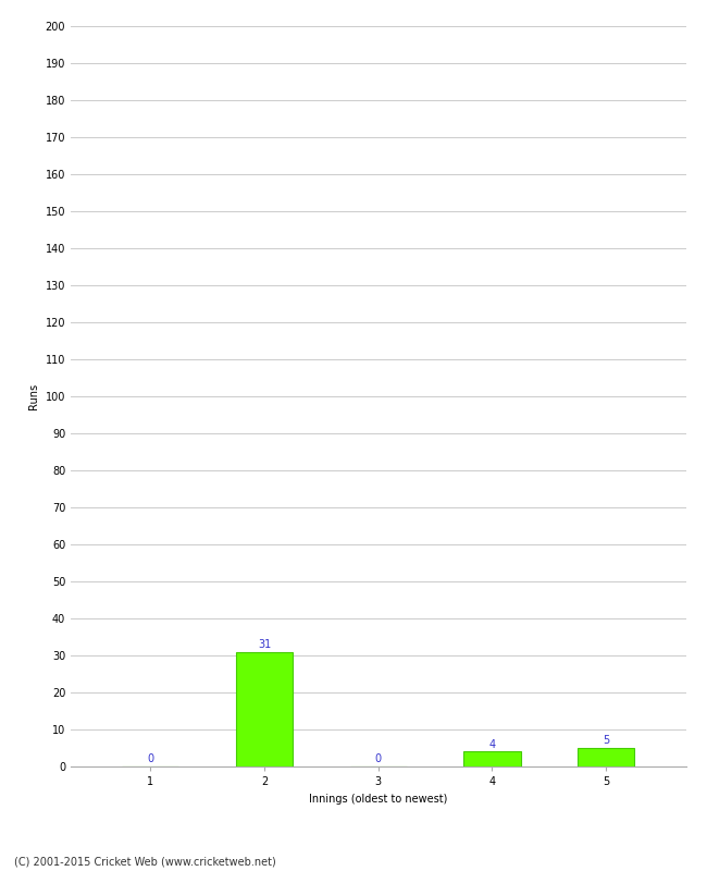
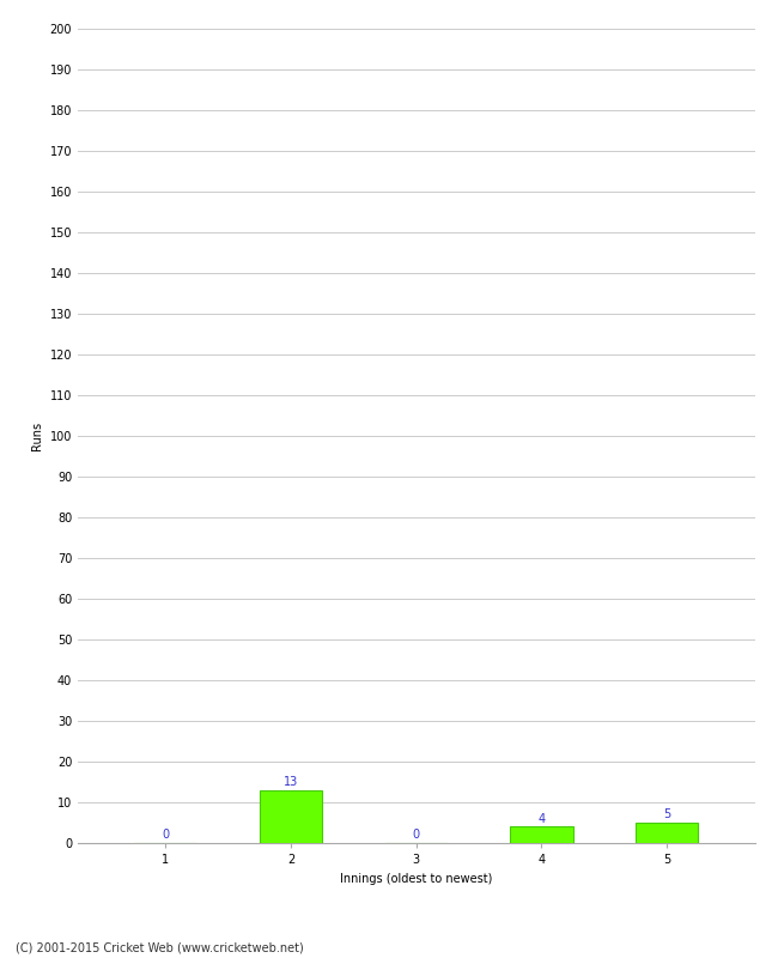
2: 31 -> 13
